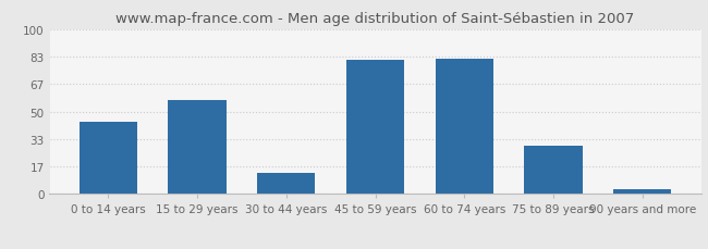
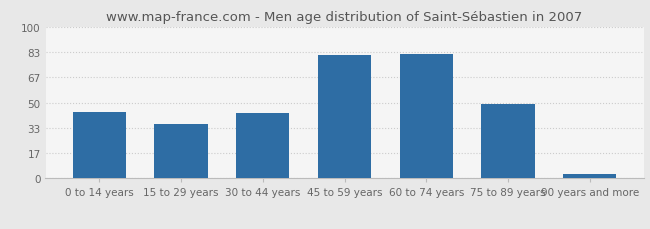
15 to 29 years: 57 -> 36
30 to 44 years: 13 -> 43
75 to 89 years: 29 -> 49
